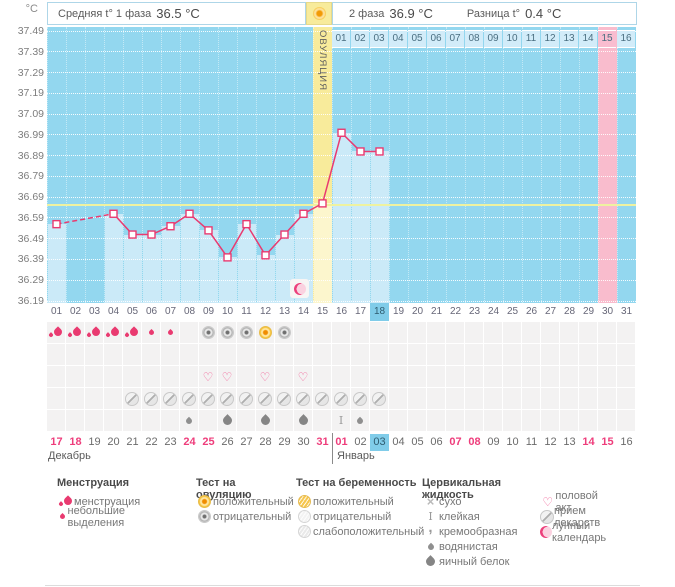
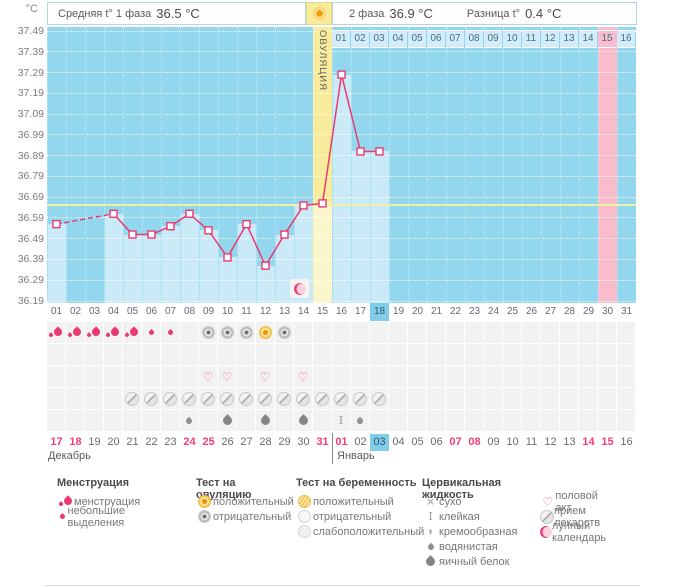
12: 36.41 -> 36.36
14: 36.61 -> 36.65
16: 37.00 -> 37.28
